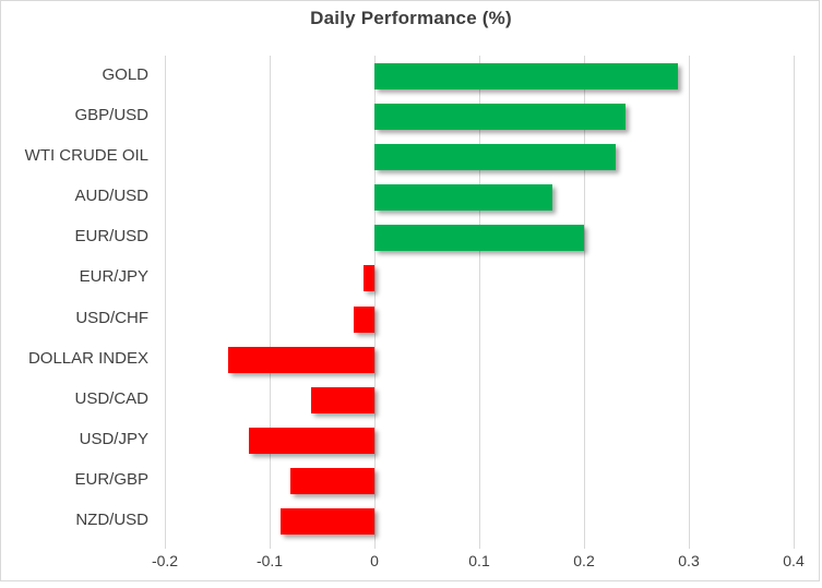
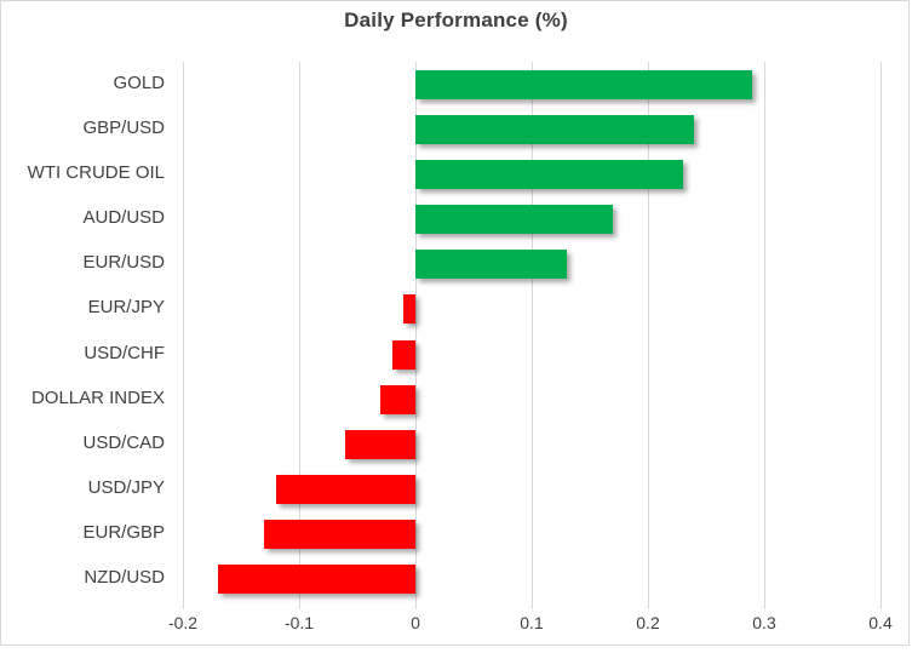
EUR/USD: 0.20 -> 0.13
DOLLAR INDEX: -0.14 -> -0.03
EUR/GBP: -0.08 -> -0.13
NZD/USD: -0.09 -> -0.17
